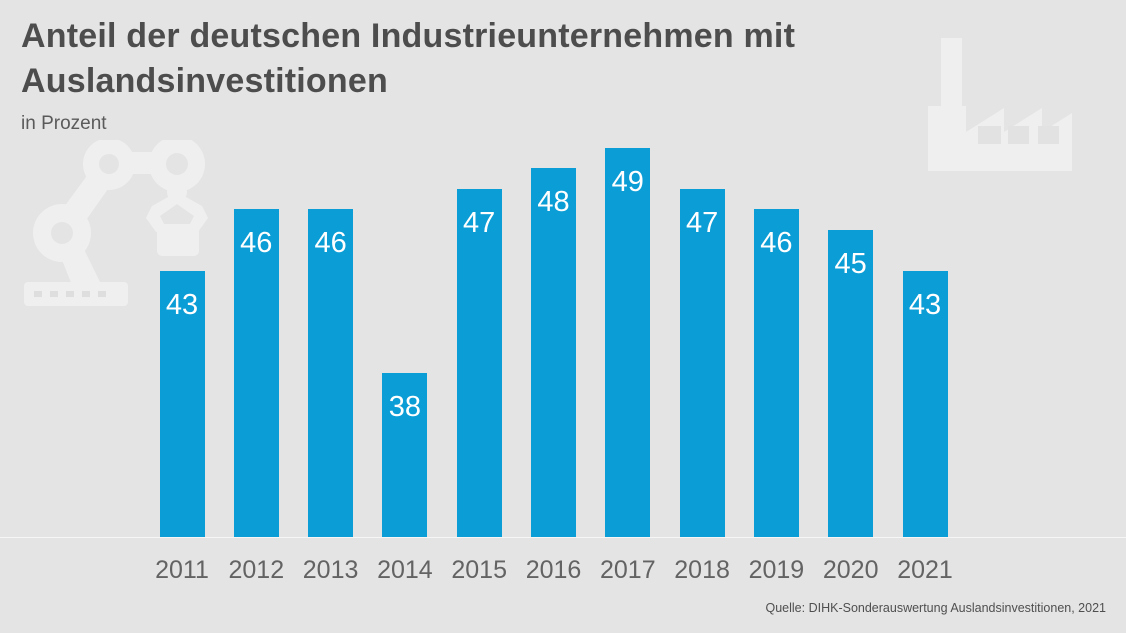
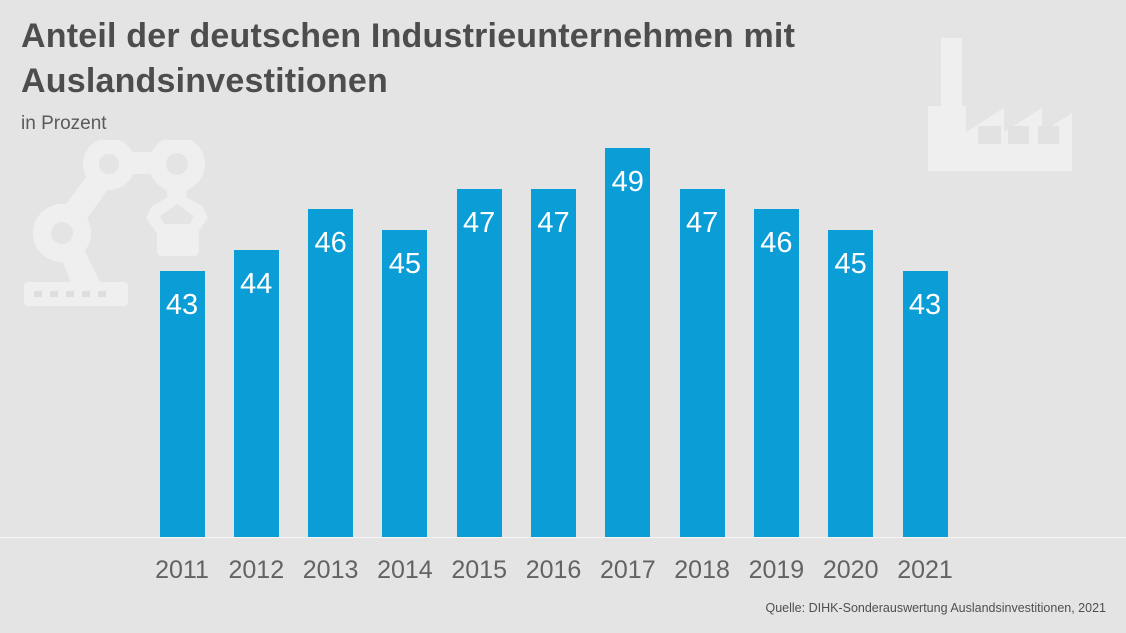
2012: 46 -> 44
2014: 38 -> 45
2016: 48 -> 47
